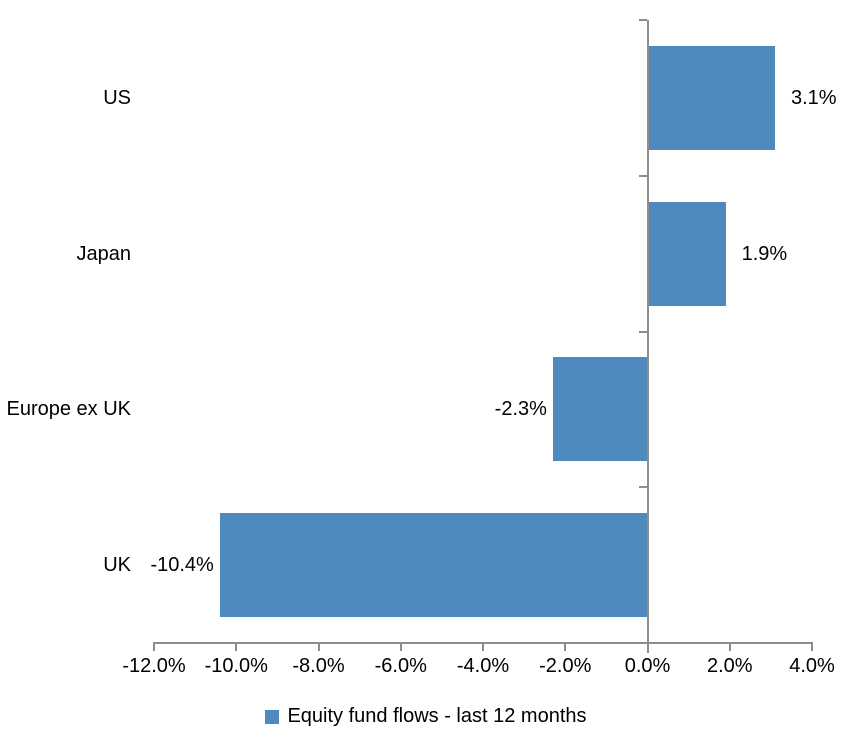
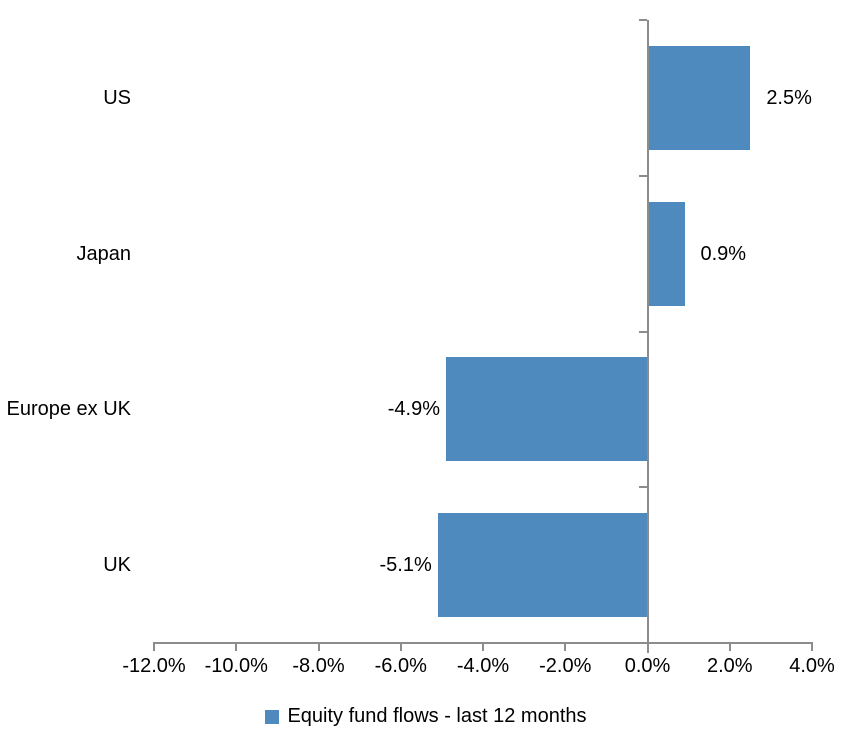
US: 3.1% -> 2.5%
Japan: 1.9% -> 0.9%
Europe ex UK: -2.3% -> -4.9%
UK: -10.4% -> -5.1%
